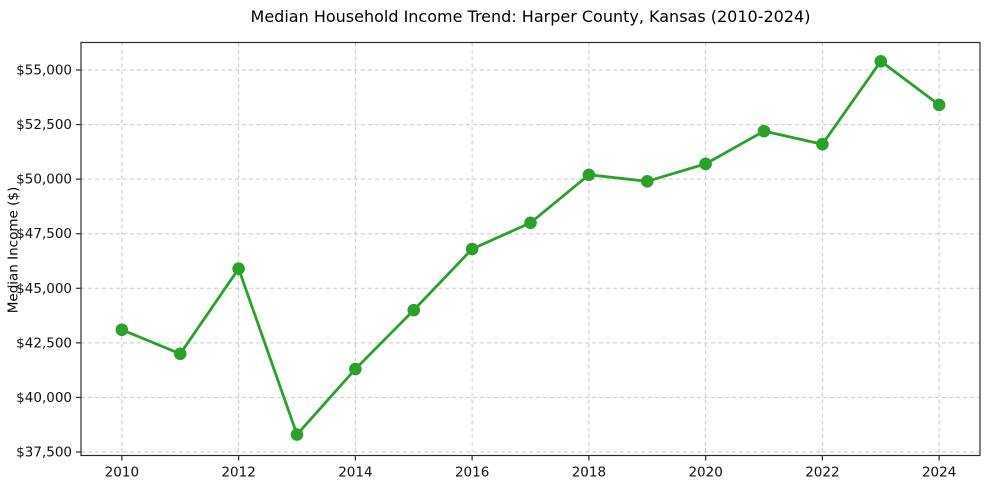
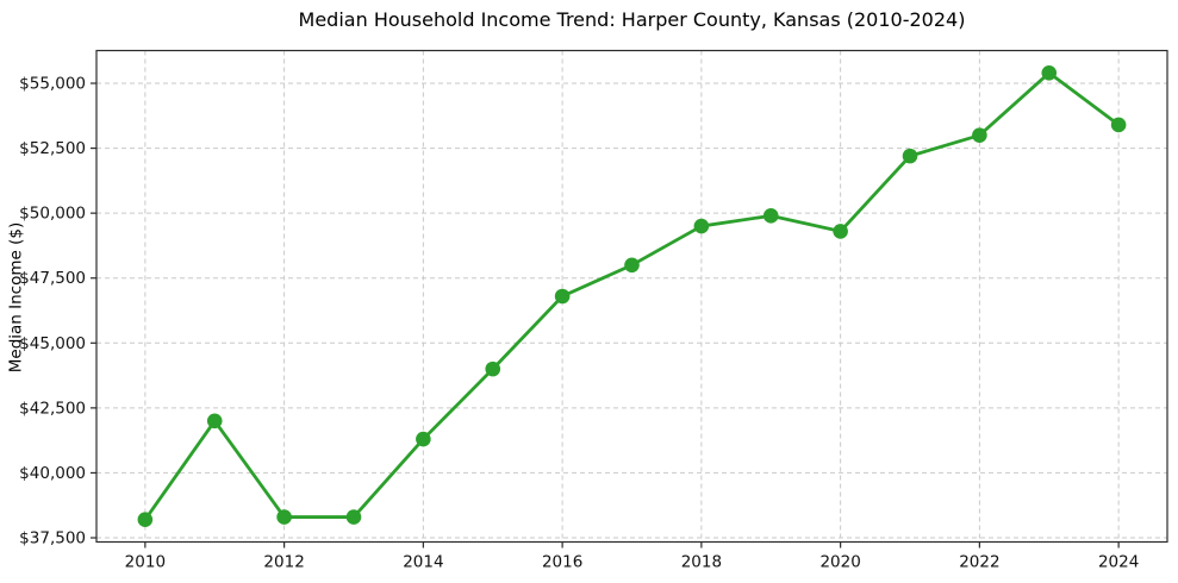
2010: $43100 -> $38200
2012: $45900 -> $38300
2018: $50200 -> $49500
2020: $50700 -> $49300
2022: $51600 -> $53000
